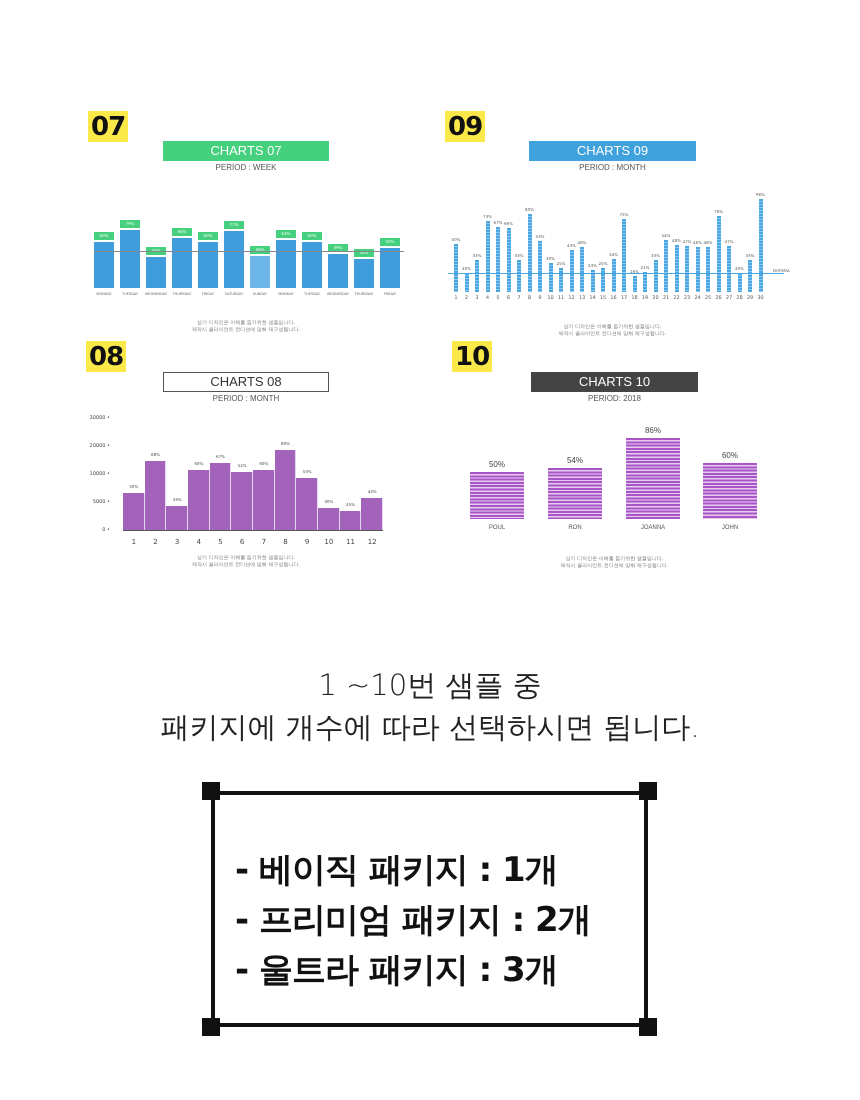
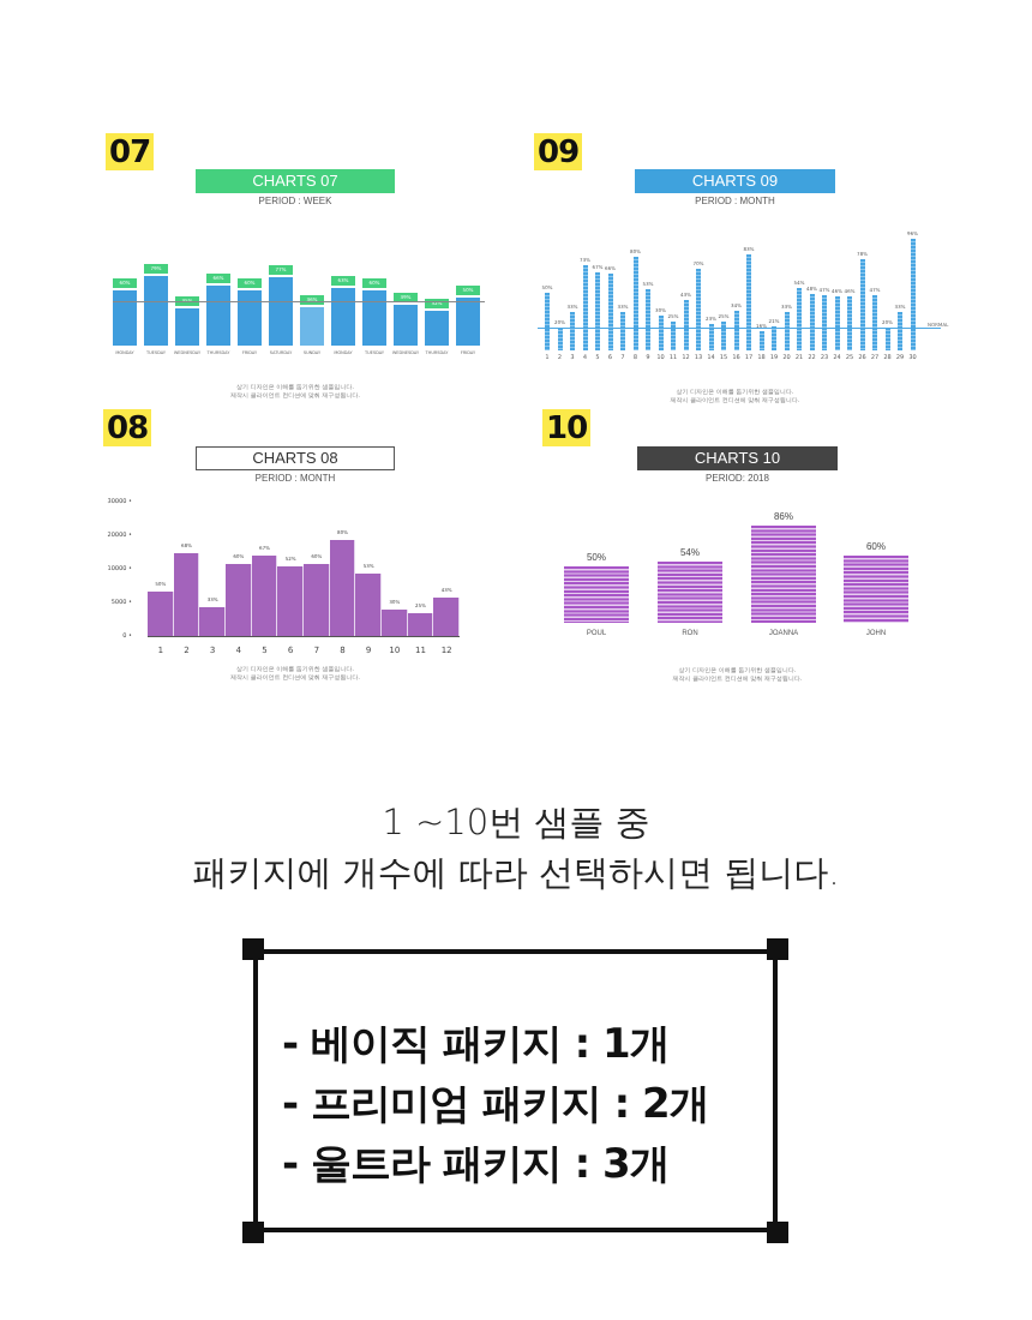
CHARTS 09/13: 46% -> 70%
CHARTS 09/17: 75% -> 83%
